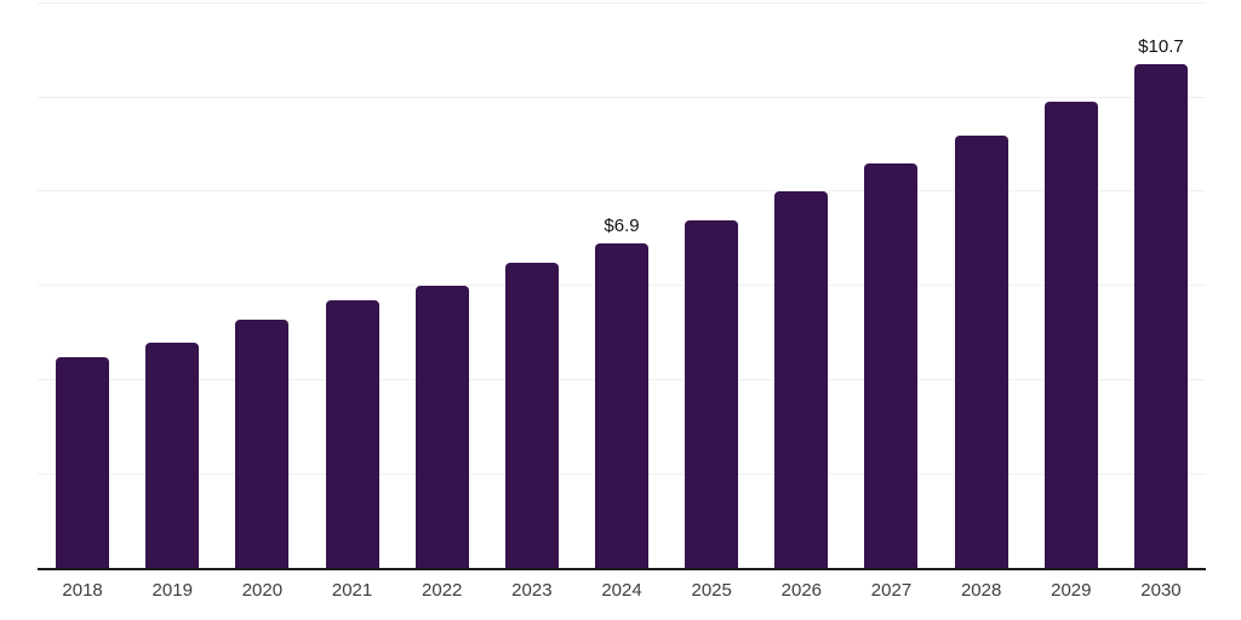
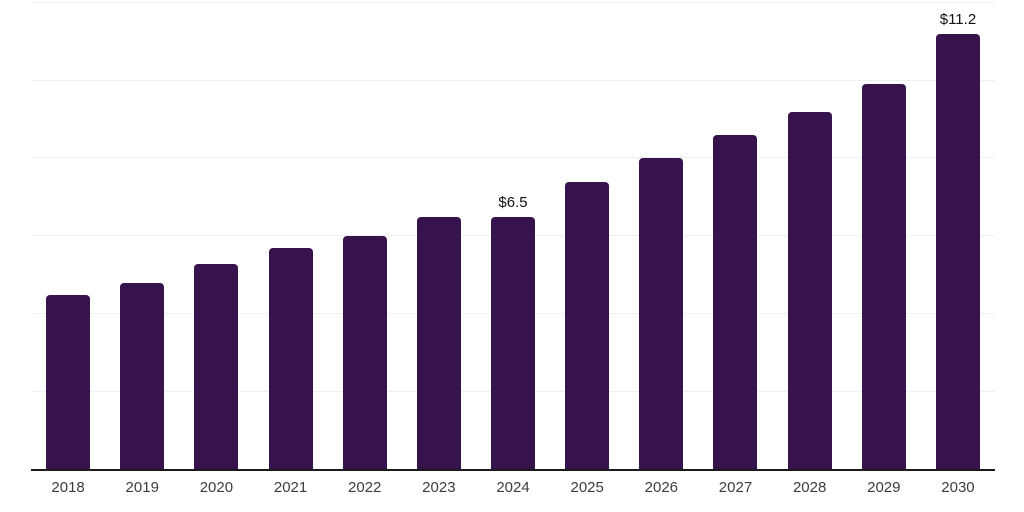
2024: $6.9 -> $6.5
2030: $10.7 -> $11.2
